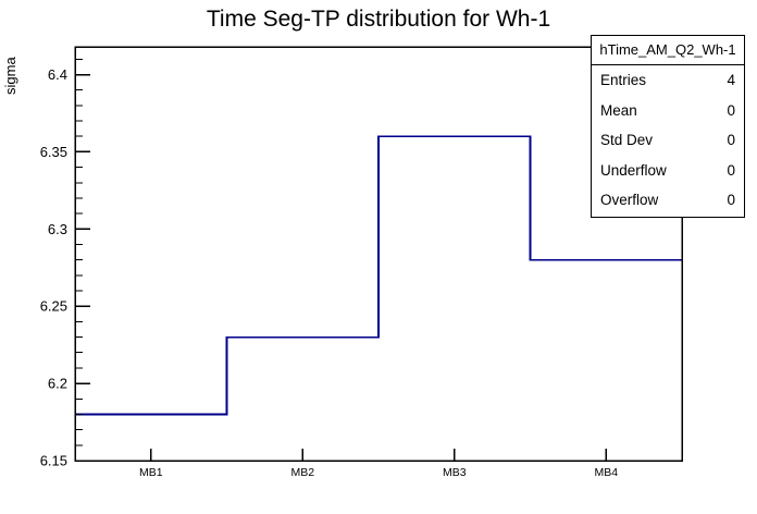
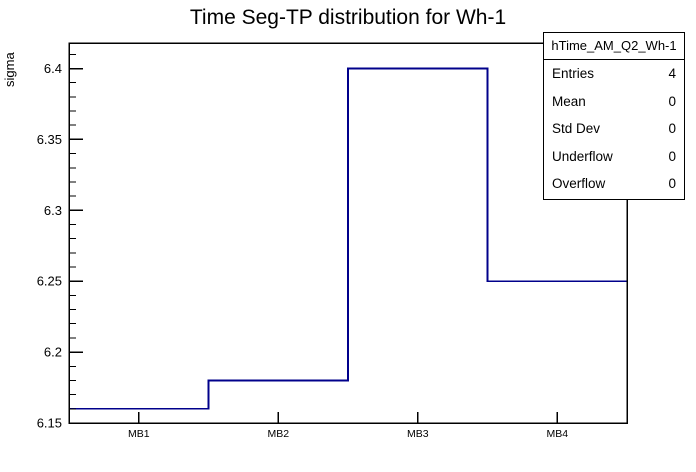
MB1: 6.18 -> 6.16
MB2: 6.23 -> 6.18
MB3: 6.36 -> 6.40
MB4: 6.28 -> 6.25
